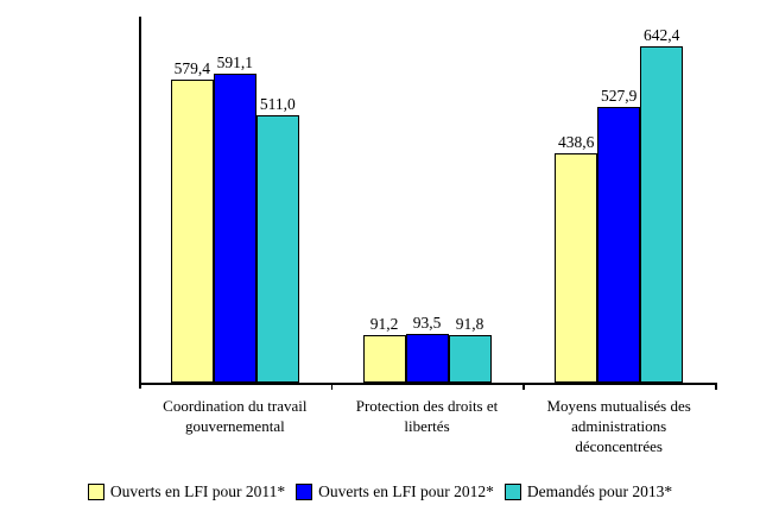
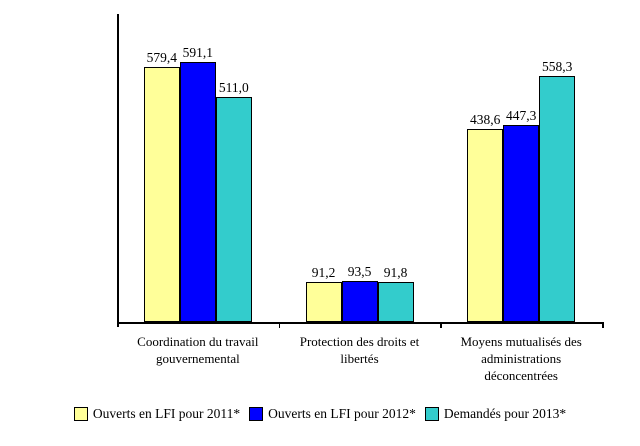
Ouverts en LFI pour 2012*/Moyens mutualisés des administrations déconcentrées: 527,9 -> 447,3
Demandés pour 2013*/Moyens mutualisés des administrations déconcentrées: 642,4 -> 558,3
